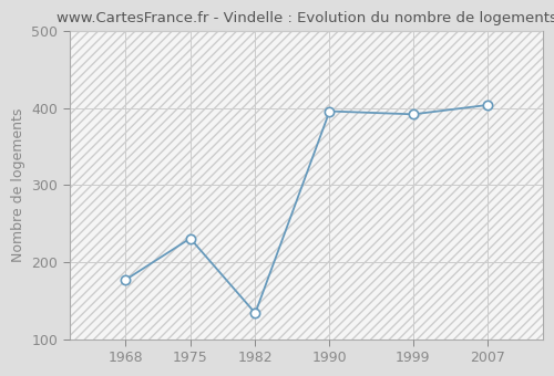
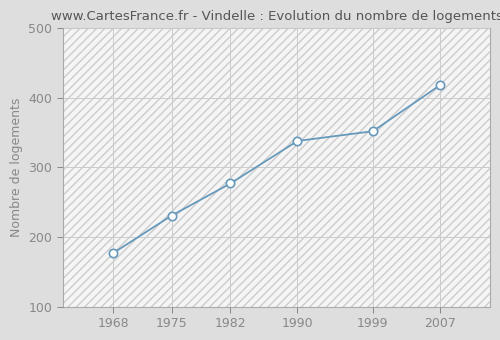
1982: 134 -> 277
1990: 396 -> 338
1999: 392 -> 352
2007: 404 -> 418
